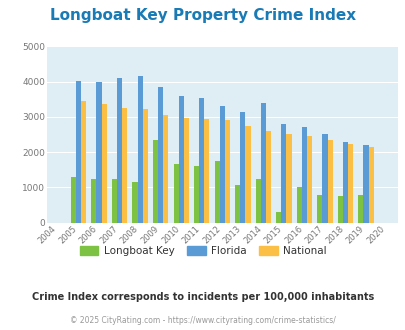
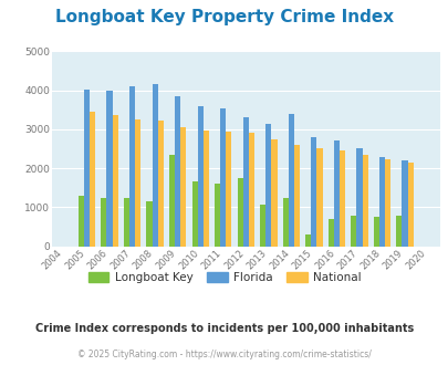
Longboat Key/2016: 1000 -> 700
